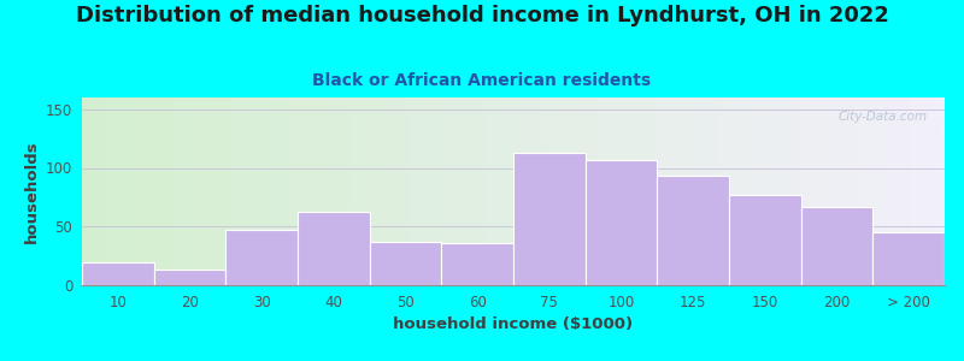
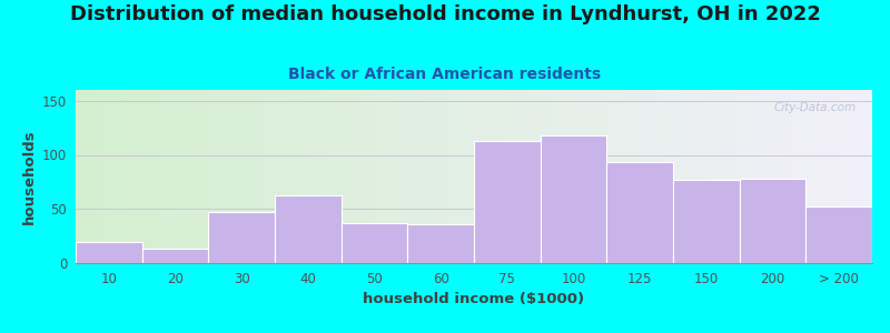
100: 107 -> 118
200: 67 -> 78
> 200: 45 -> 52
